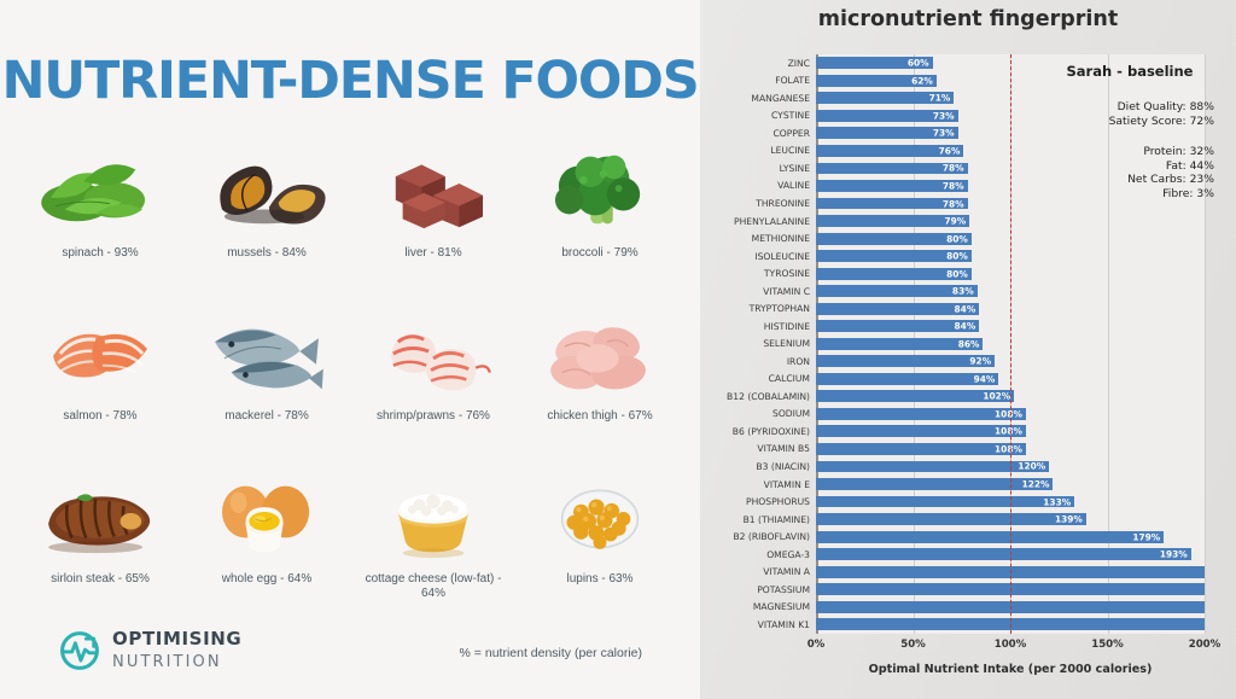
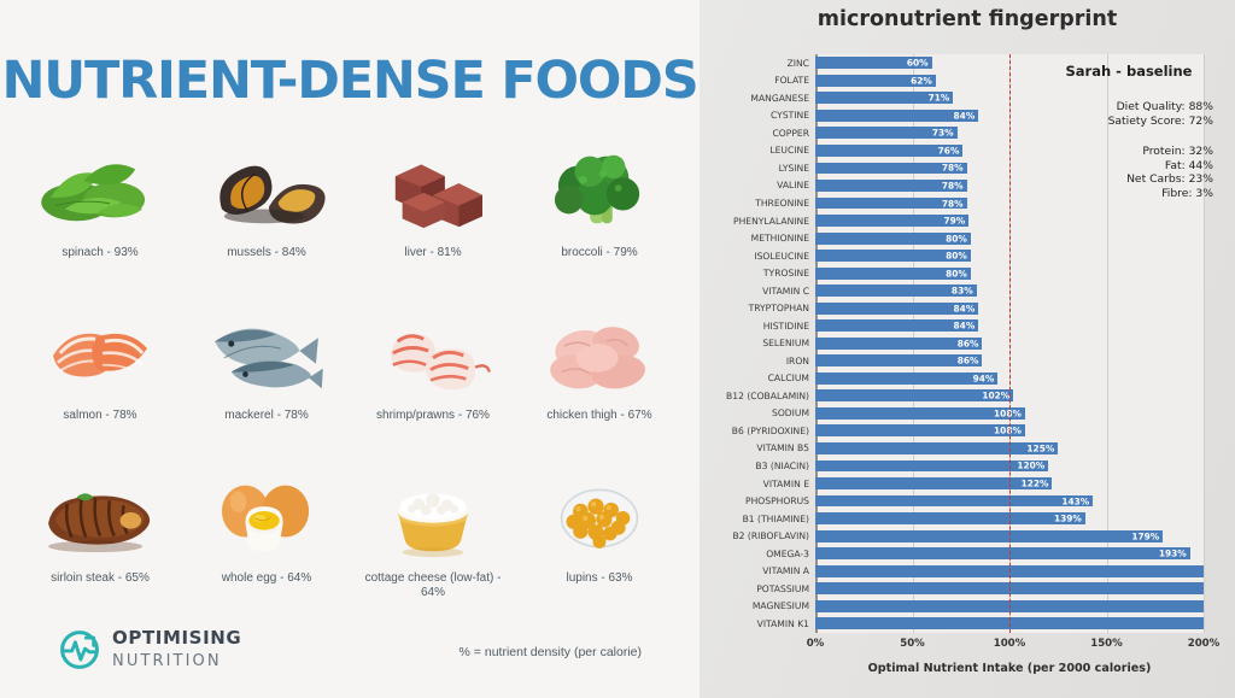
CYSTINE: 73% -> 84%
IRON: 92% -> 86%
VITAMIN B5: 108% -> 125%
PHOSPHORUS: 133% -> 143%
